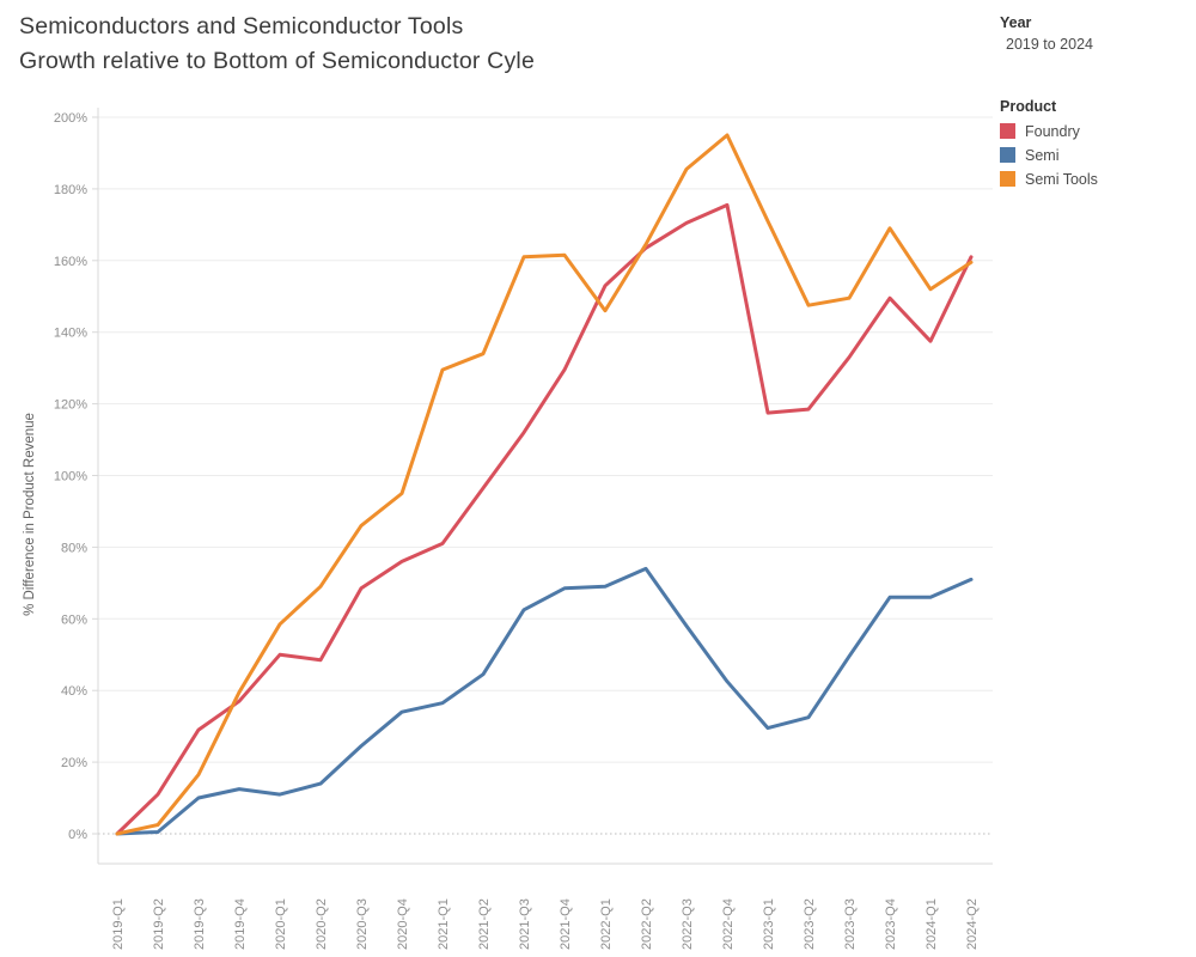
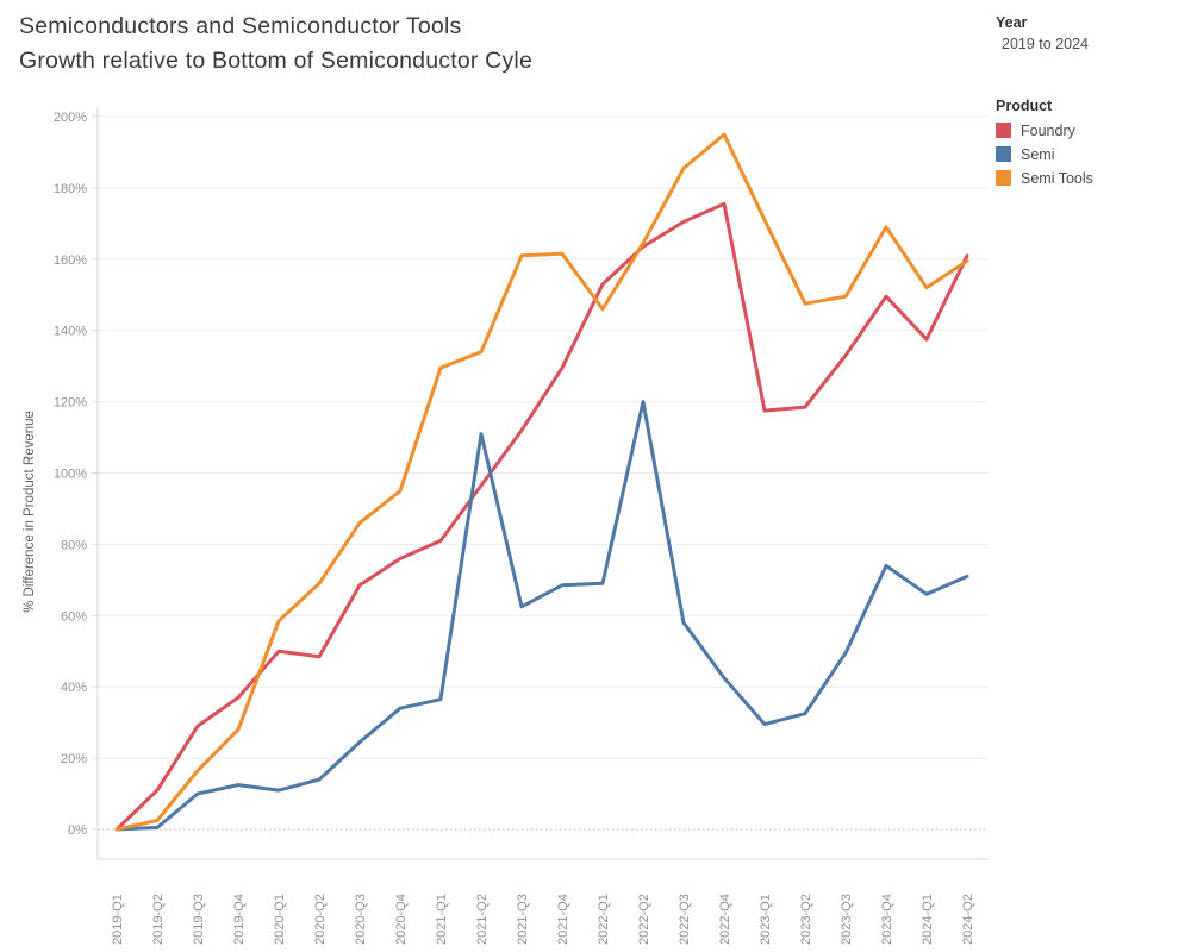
Semi Tools/2019-Q4: 40% -> 28%
Semi/2021-Q2: 44% -> 111%
Semi/2022-Q2: 74% -> 120%
Semi/2023-Q4: 66% -> 74%
